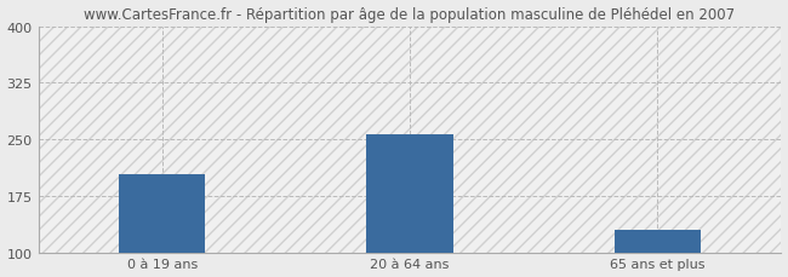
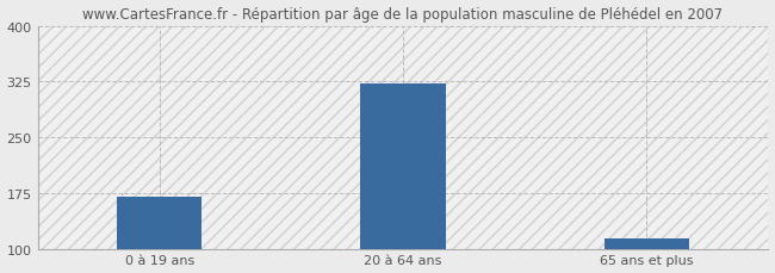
0 à 19 ans: 204 -> 170
20 à 64 ans: 256 -> 322
65 ans et plus: 130 -> 113
